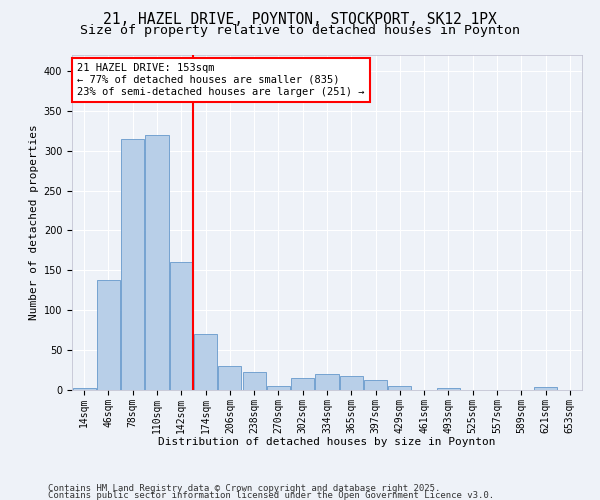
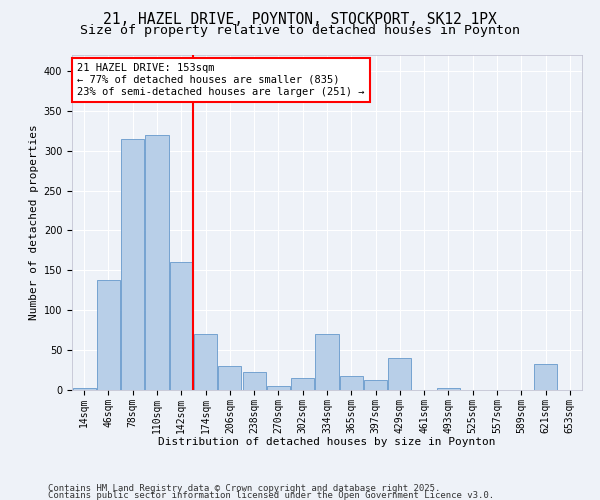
334sqm: 20 -> 70
429sqm: 5 -> 40
621sqm: 4 -> 32
